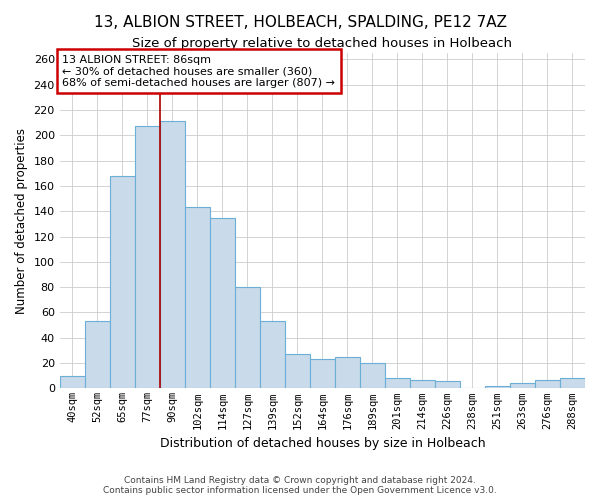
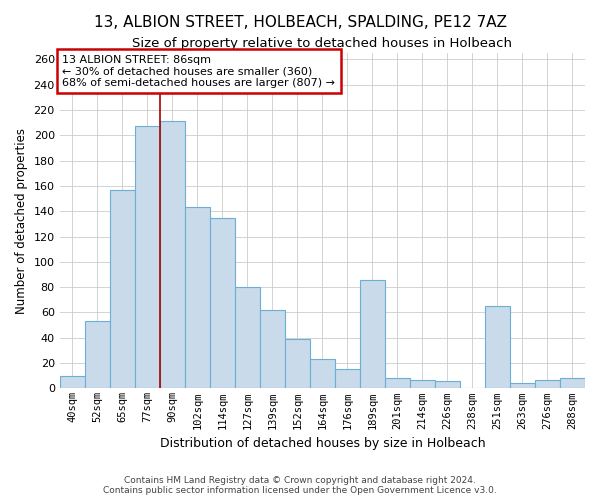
65sqm: 168 -> 157
139sqm: 53 -> 62
152sqm: 27 -> 39
176sqm: 25 -> 15
189sqm: 20 -> 86
251sqm: 2 -> 65
